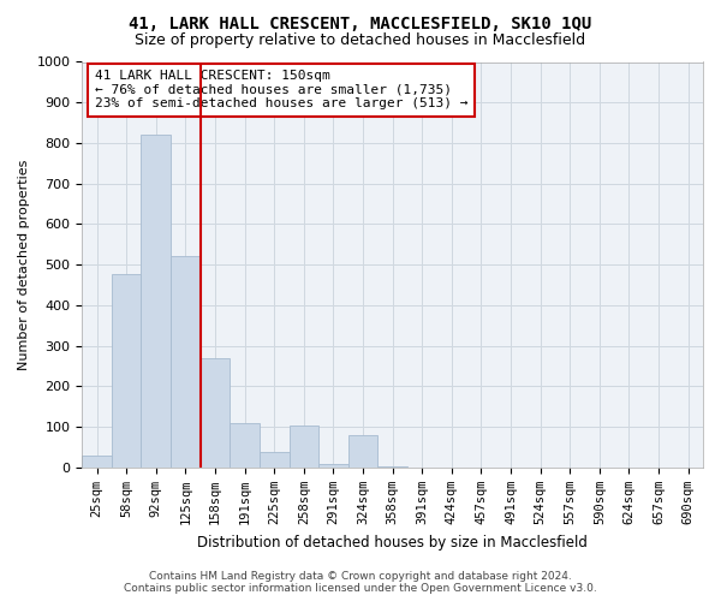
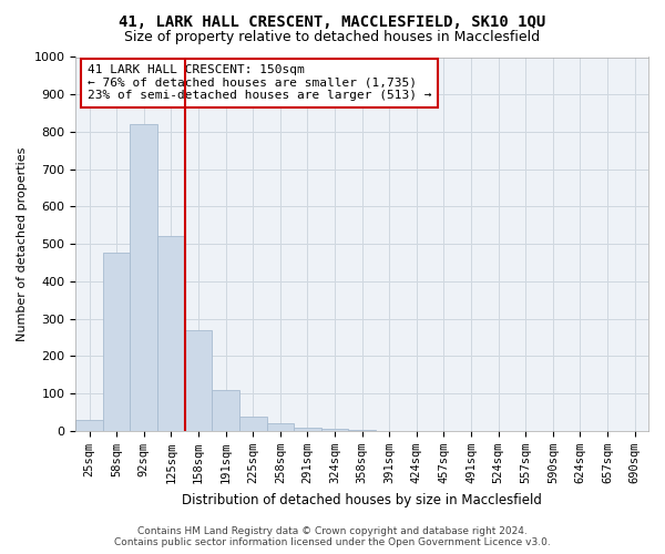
258sqm: 105 -> 20
324sqm: 80 -> 5
